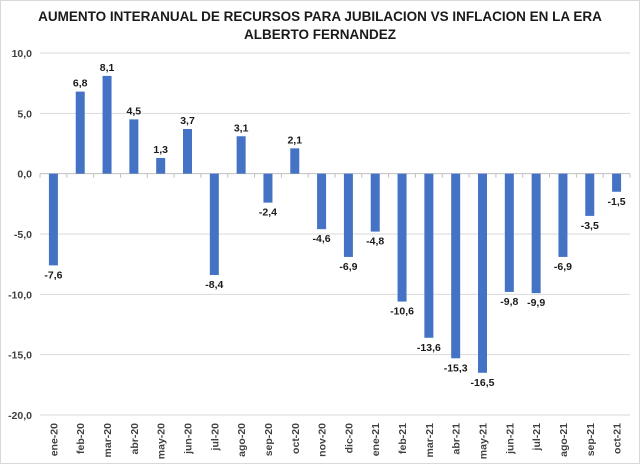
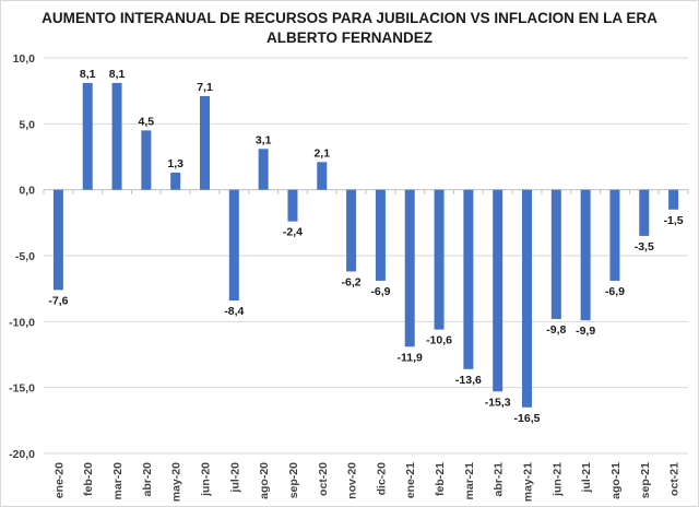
feb-20: 6,8 -> 8,1
jun-20: 3,7 -> 7,1
nov-20: -4,6 -> -6,2
ene-21: -4,8 -> -11,9
